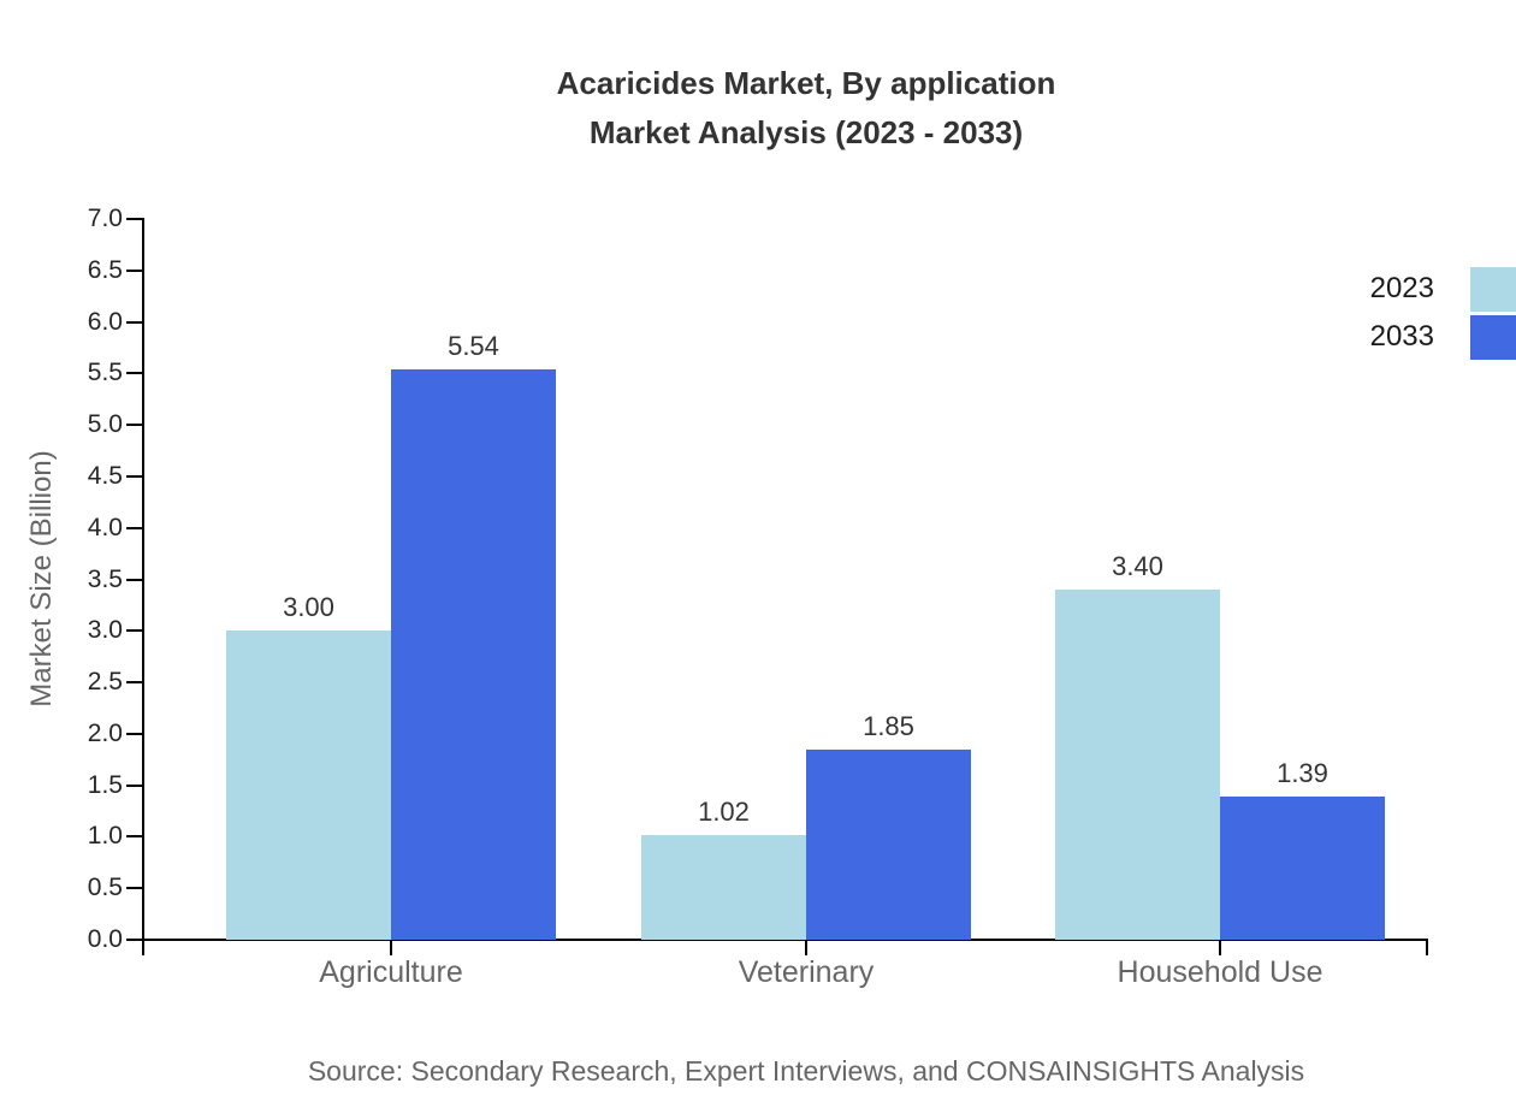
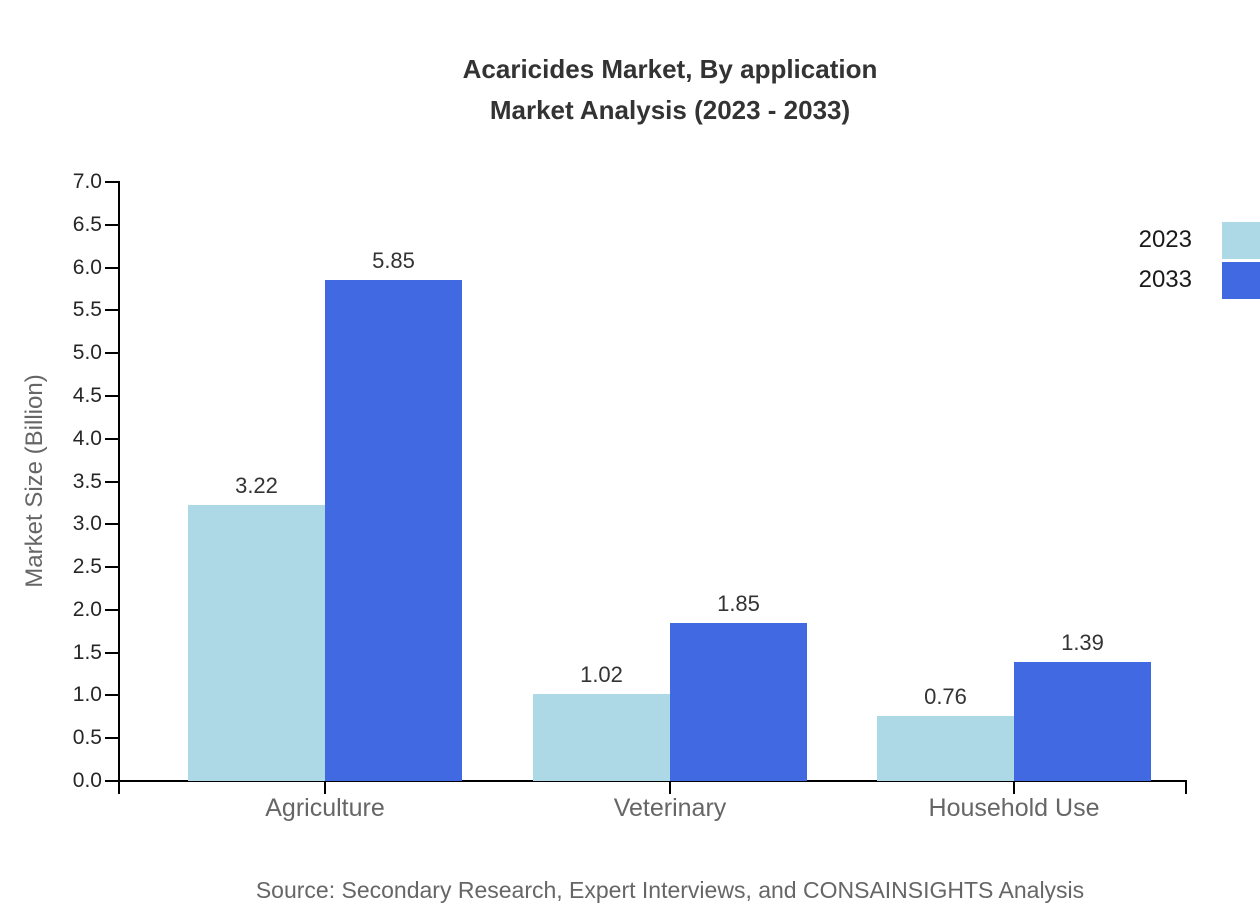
2023/Agriculture: 3.00 -> 3.22
2033/Agriculture: 5.54 -> 5.85
2023/Household Use: 3.40 -> 0.76
